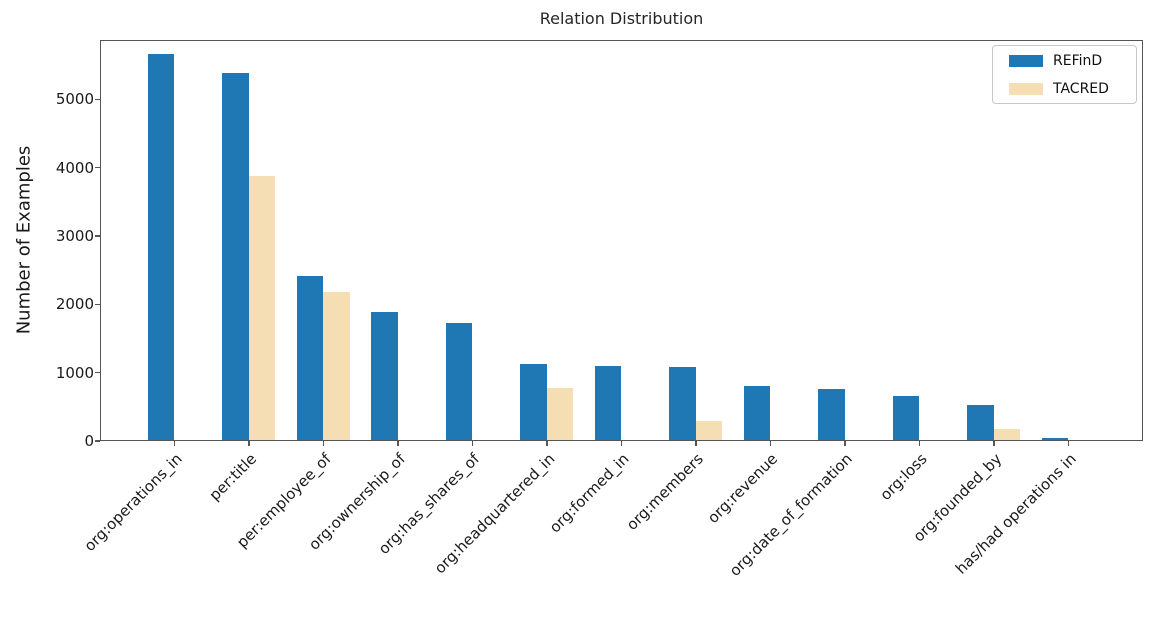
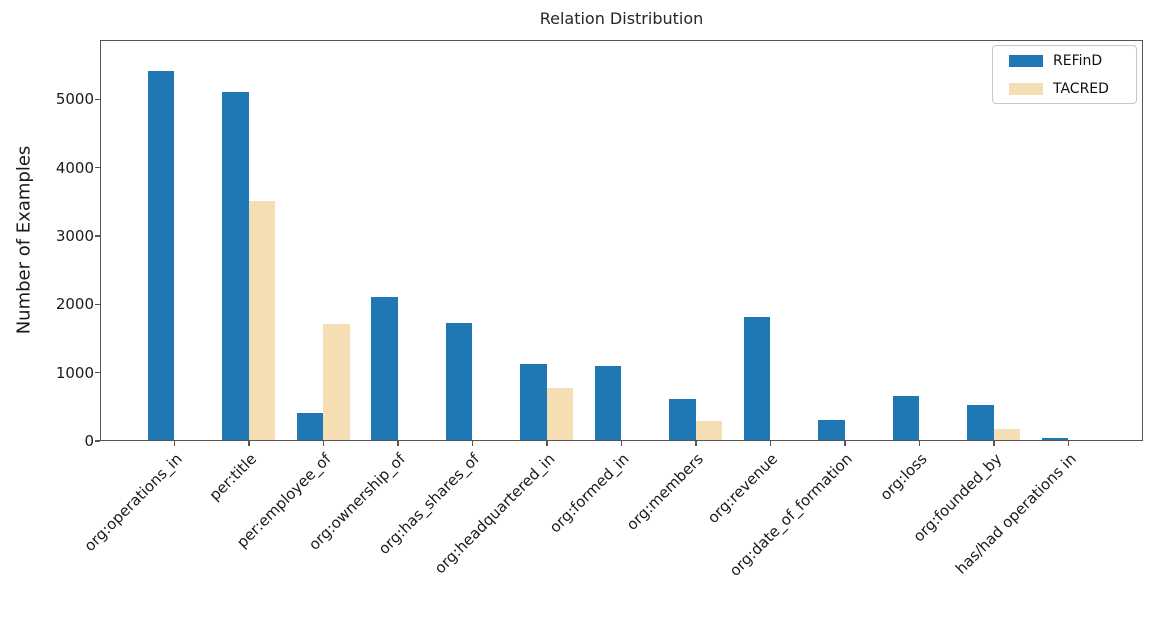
REFinD/org:operations_in: 5600 -> 5400
REFinD/per:title: 5400 -> 5100
TACRED/per:title: 3900 -> 3500
REFinD/per:employee_of: 2400 -> 400
TACRED/per:employee_of: 2200 -> 1700
REFinD/org:ownership_of: 1900 -> 2100
REFinD/org:members: 1100 -> 600
REFinD/org:revenue: 800 -> 1800
REFinD/org:date_of_formation: 800 -> 300
